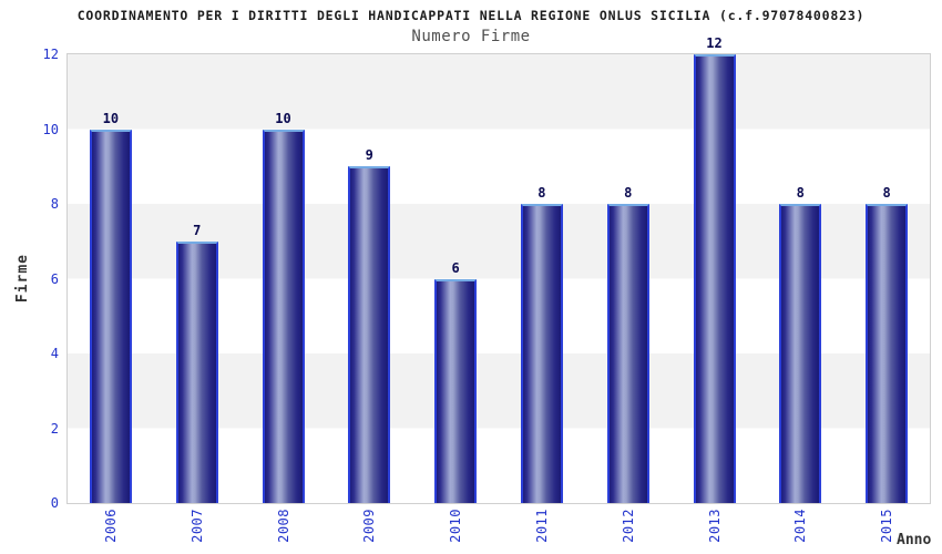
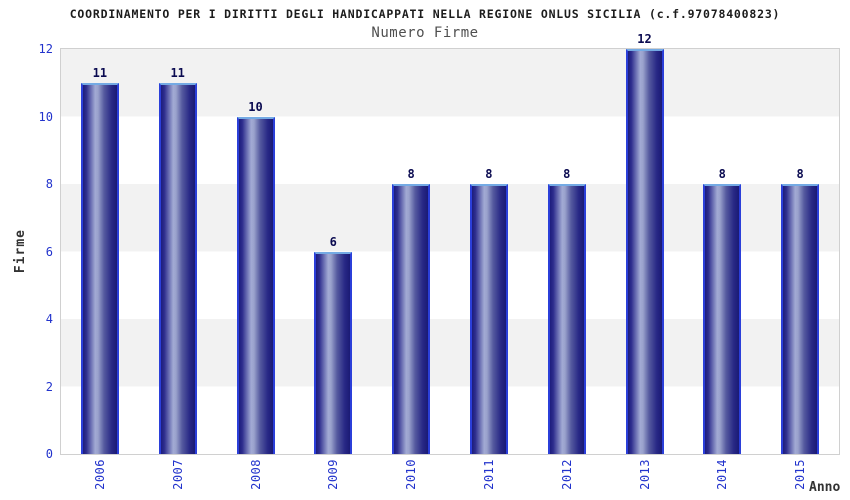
2006: 10 -> 11
2007: 7 -> 11
2009: 9 -> 6
2010: 6 -> 8
